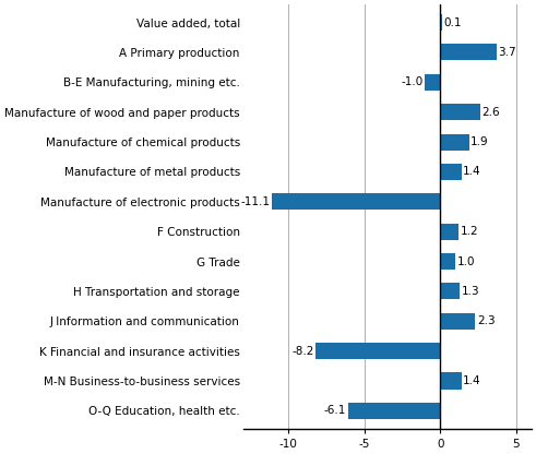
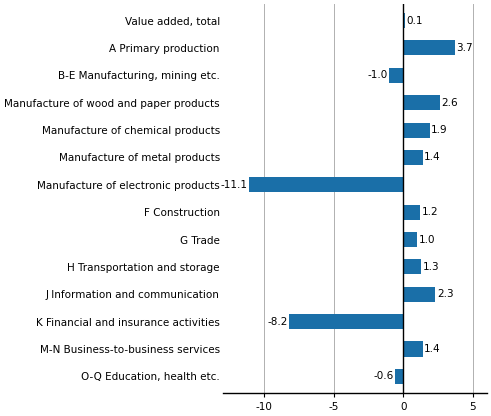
O-Q Education, health etc.: -6.1 -> -0.6
